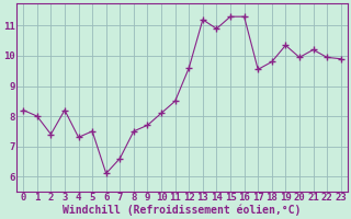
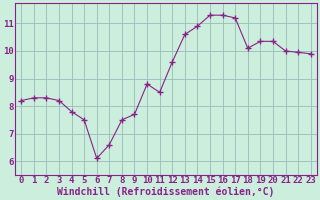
1: 8.00 -> 8.30
2: 7.40 -> 8.30
4: 7.30 -> 7.80
10: 8.10 -> 8.80
13: 11.20 -> 10.60
17: 9.55 -> 11.20
18: 9.80 -> 10.10
20: 9.95 -> 10.35
21: 10.20 -> 10.00
